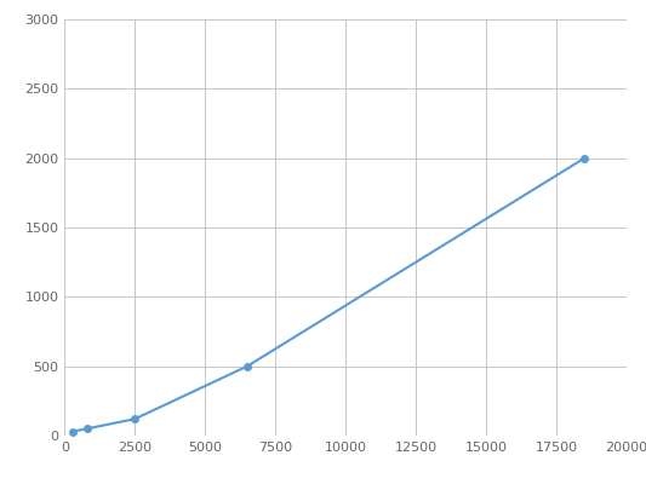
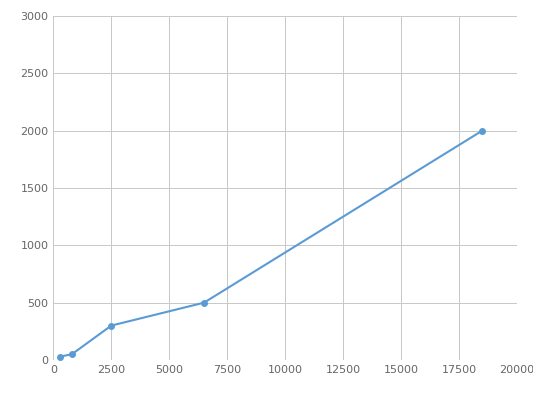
2500: 120 -> 300
